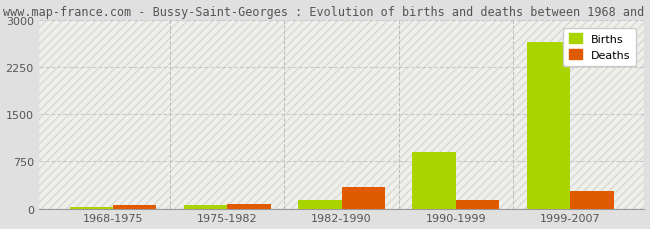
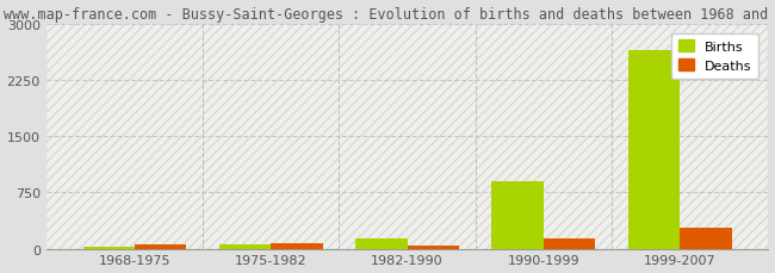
Deaths/1982-1990: 340 -> 40
